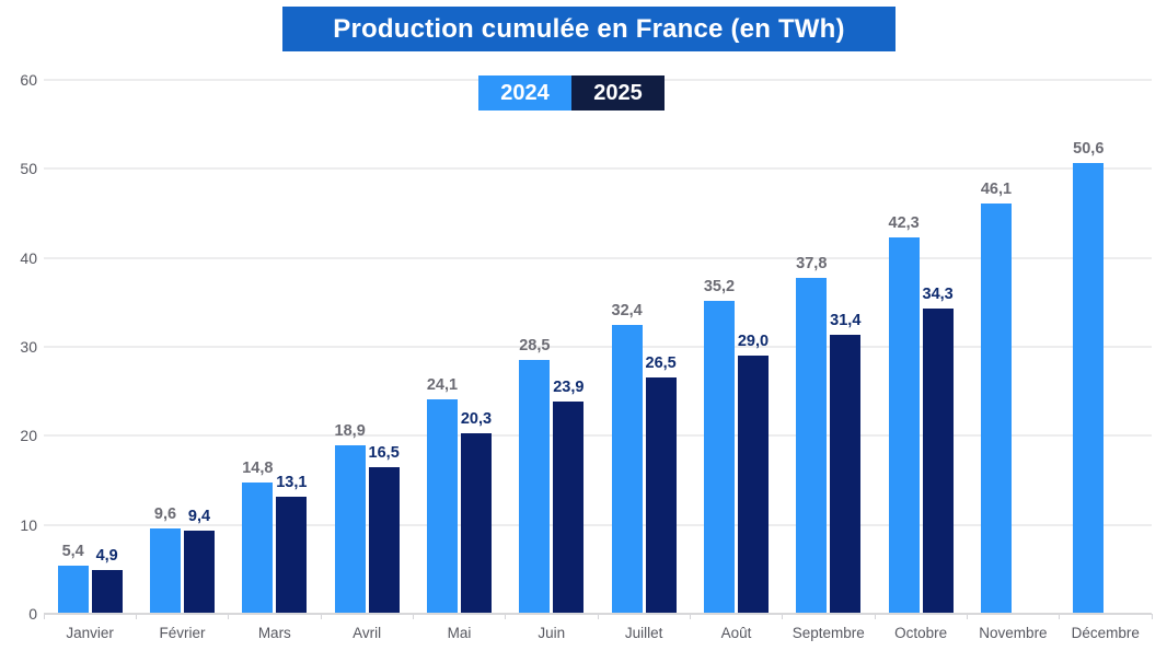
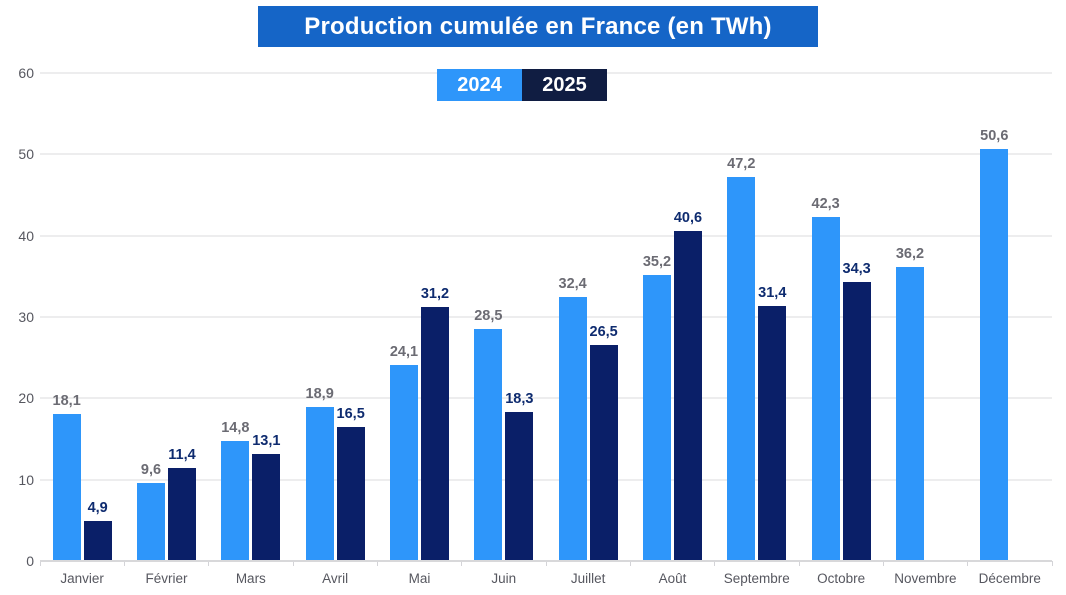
2024/Janvier: 5,4 -> 18,1
2025/Février: 9,4 -> 11,4
2025/Mai: 20,3 -> 31,2
2025/Juin: 23,9 -> 18,3
2025/Août: 29,0 -> 40,6
2024/Septembre: 37,8 -> 47,2
2024/Novembre: 46,1 -> 36,2
